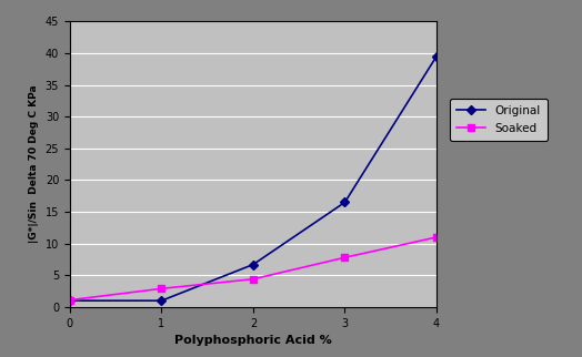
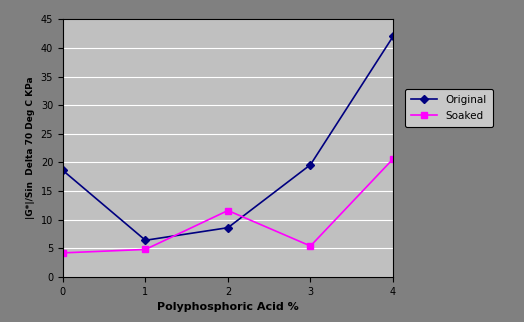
Original/0: 1.0 -> 18.6
Soaked/0: 1.1 -> 4.2
Original/1: 1.0 -> 6.4
Soaked/1: 2.9 -> 4.8
Original/2: 6.7 -> 8.6
Soaked/2: 4.4 -> 11.6
Original/3: 16.5 -> 19.6
Soaked/3: 7.8 -> 5.4
Original/4: 39.5 -> 42.0
Soaked/4: 11.0 -> 20.6
